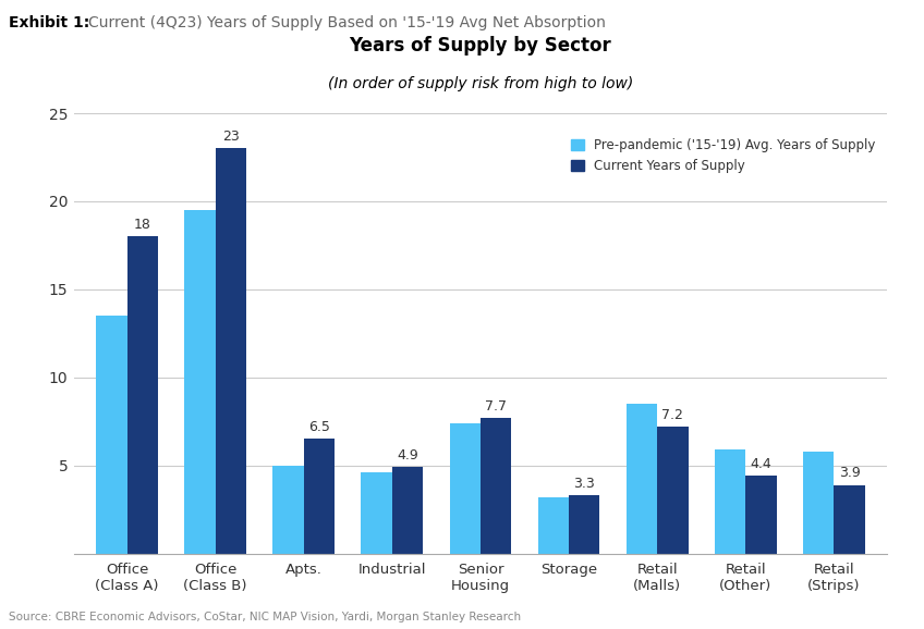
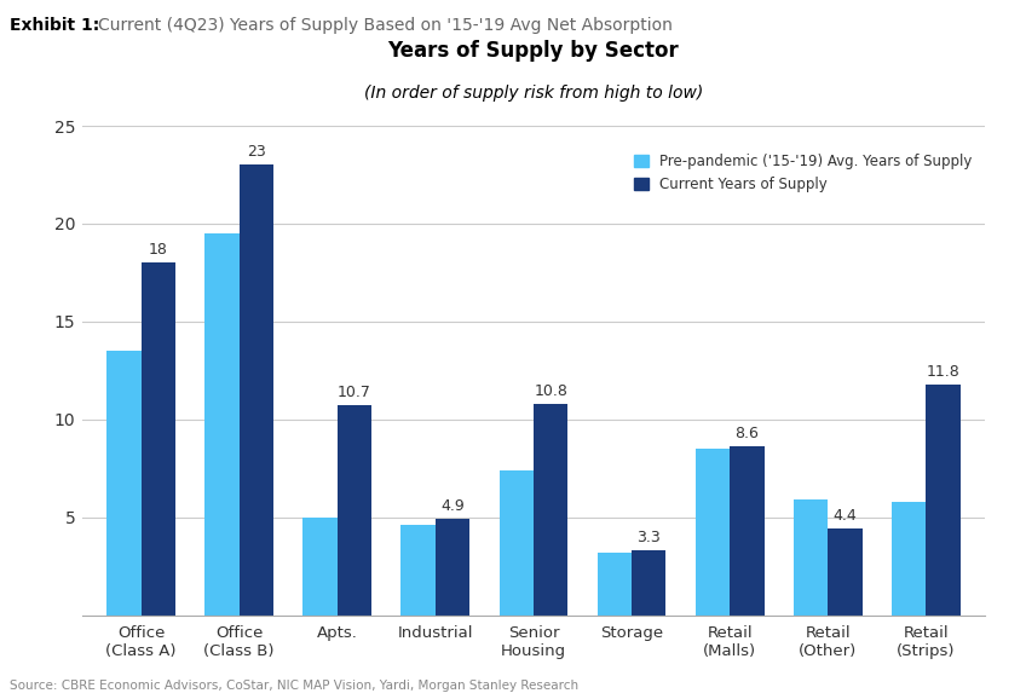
Current Years of Supply/Apts.: 6.5 -> 10.7
Current Years of Supply/Senior Housing: 7.7 -> 10.8
Current Years of Supply/Retail (Malls): 7.2 -> 8.6
Current Years of Supply/Retail (Strips): 3.9 -> 11.8
